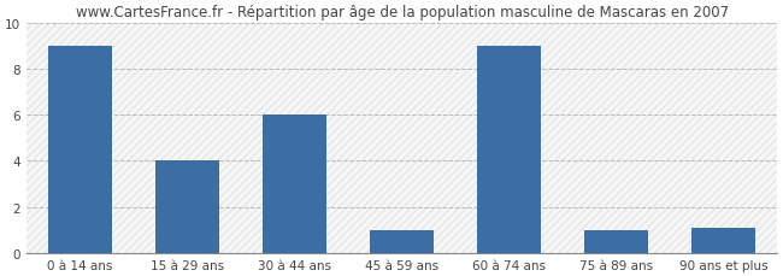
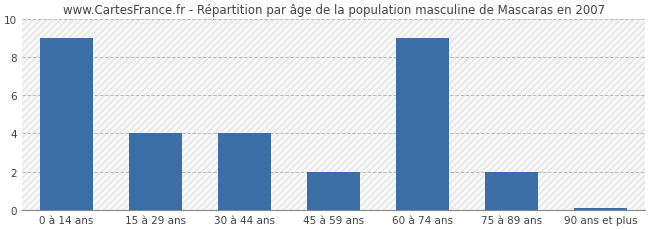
30 à 44 ans: 6.0 -> 4.0
45 à 59 ans: 1.0 -> 2.0
75 à 89 ans: 1.0 -> 2.0
90 ans et plus: 1.1 -> 0.1
